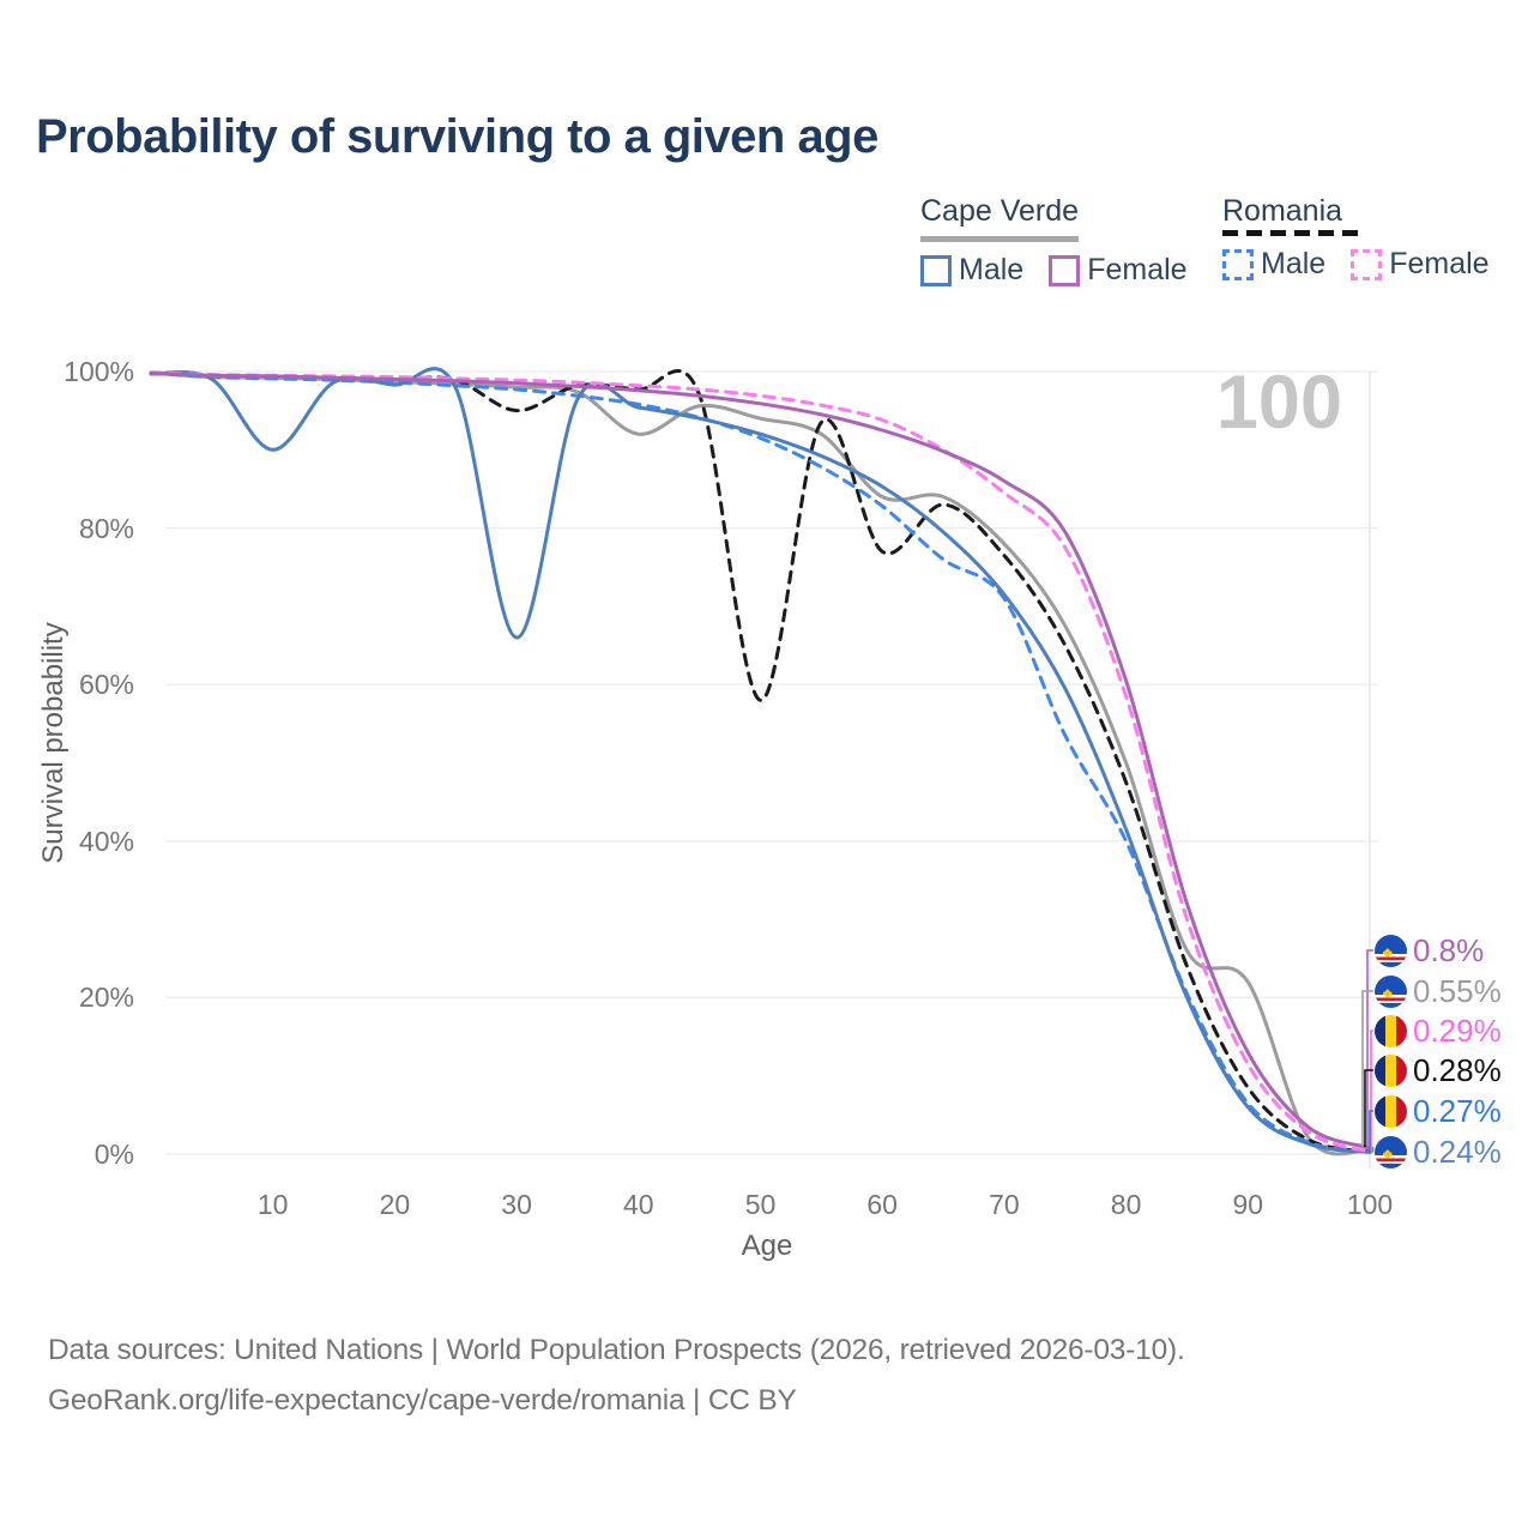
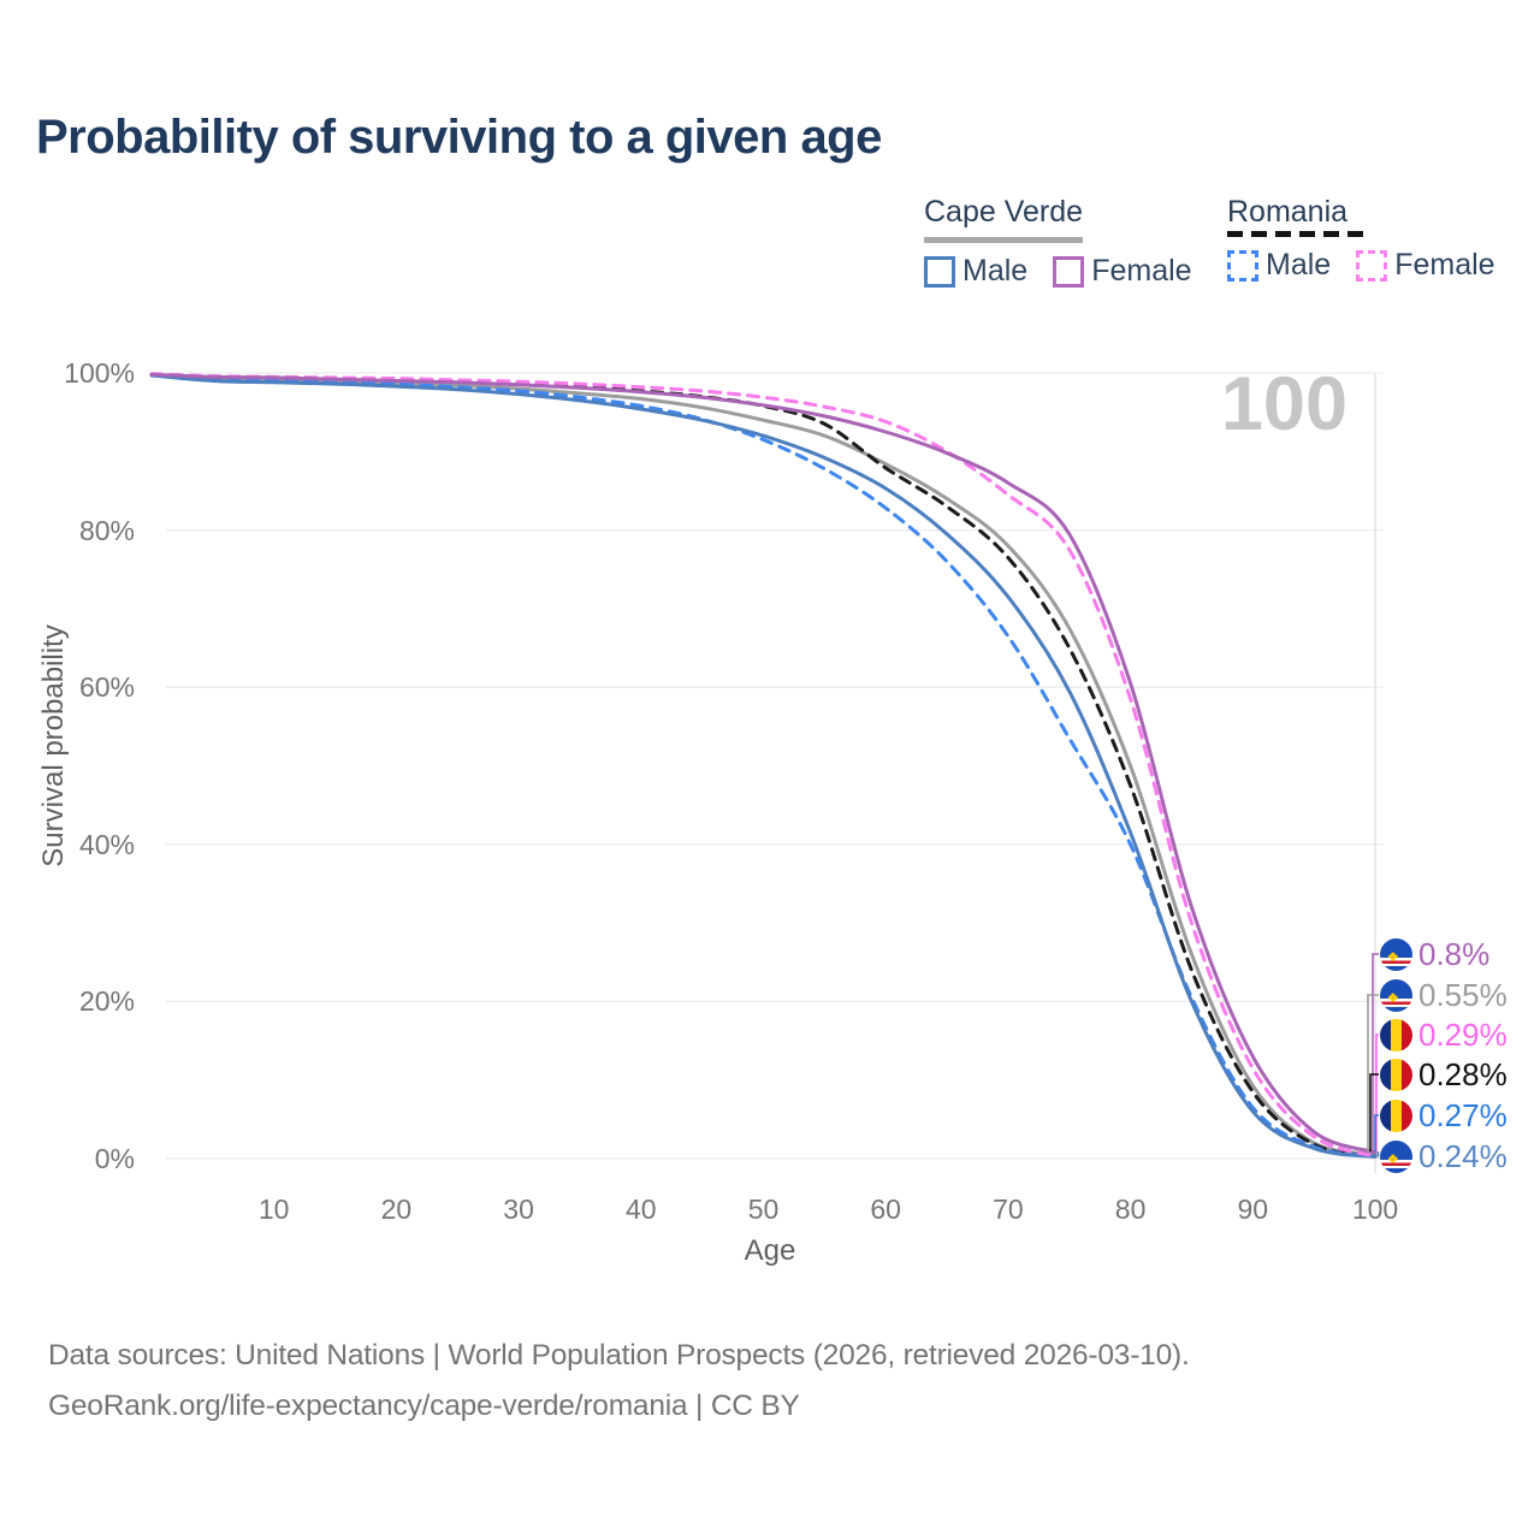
Cape Verde Male/10: 90% -> 99%
Romania/30: 95% -> 99%
Cape Verde Male/30: 66% -> 97%
Cape Verde/40: 92% -> 97%
Romania/50: 58% -> 96%
Cape Verde/60: 84% -> 88%
Romania/60: 77% -> 88%
Romania Male/70: 71% -> 66%
Cape Verde/90: 22% -> 9%
